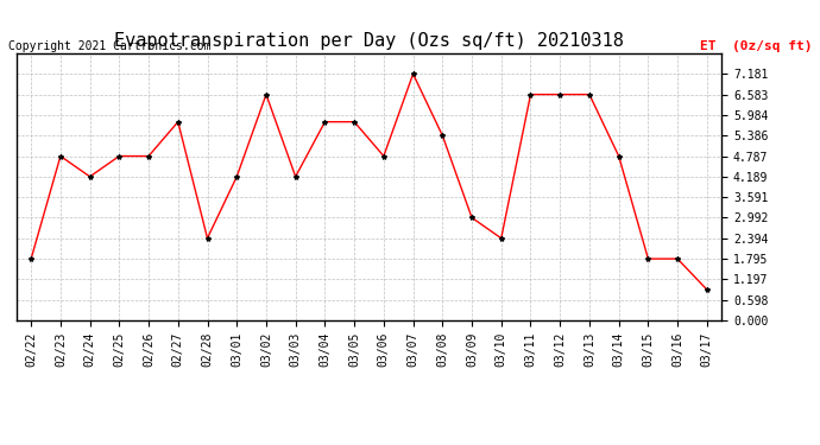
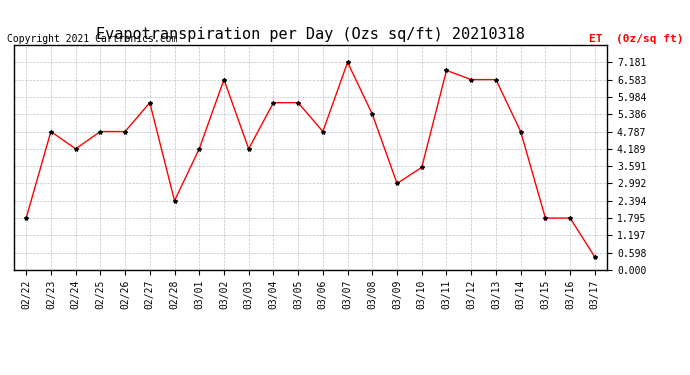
03/10: 2.39 -> 3.55
03/11: 6.58 -> 6.90
03/17: 0.90 -> 0.45
